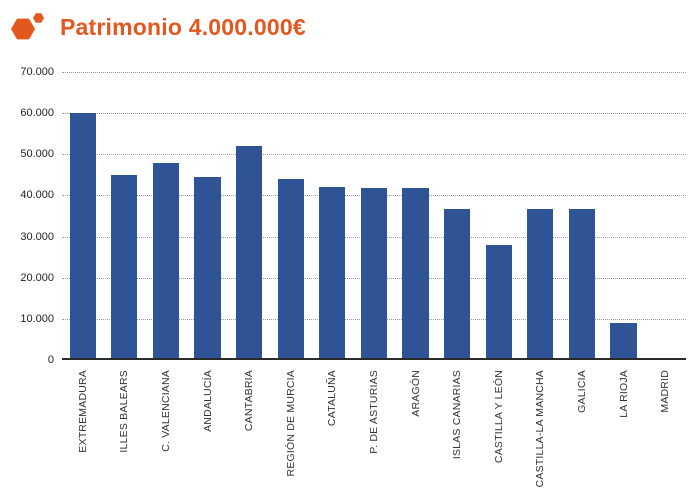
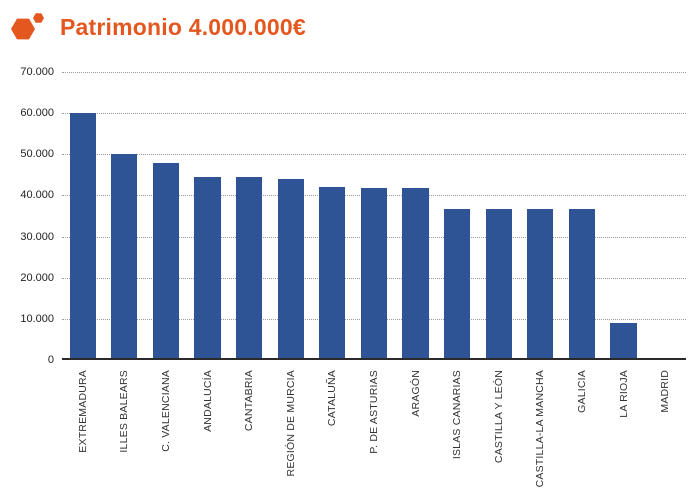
ILLES BALEARS: 45000 -> 50000
CANTABRIA: 52000 -> 44000
CASTILLA Y LEÓN: 28000 -> 37000
